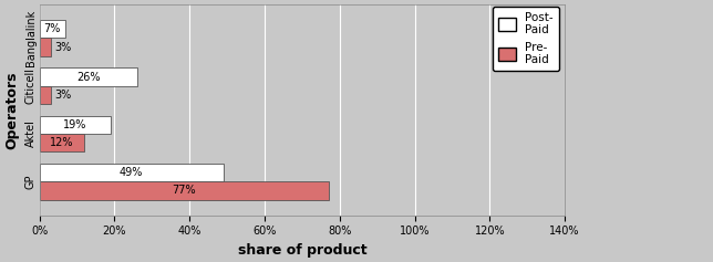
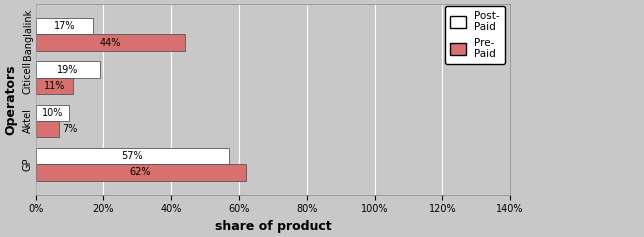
Post- Paid/Banglalink: 7% -> 17%
Pre- Paid/Banglalink: 3% -> 44%
Post- Paid/Citicell: 26% -> 19%
Pre- Paid/Citicell: 3% -> 11%
Post- Paid/Aktel: 19% -> 10%
Pre- Paid/Aktel: 12% -> 7%
Post- Paid/GP: 49% -> 57%
Pre- Paid/GP: 77% -> 62%
